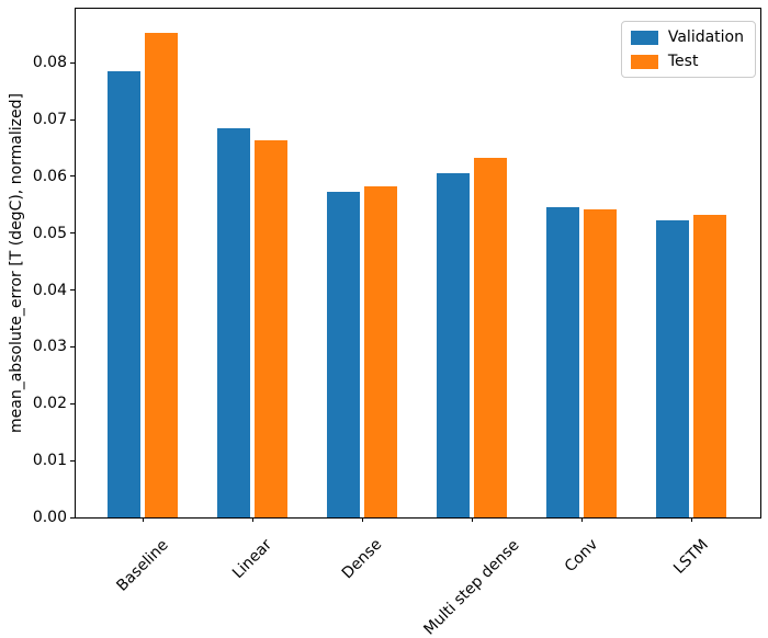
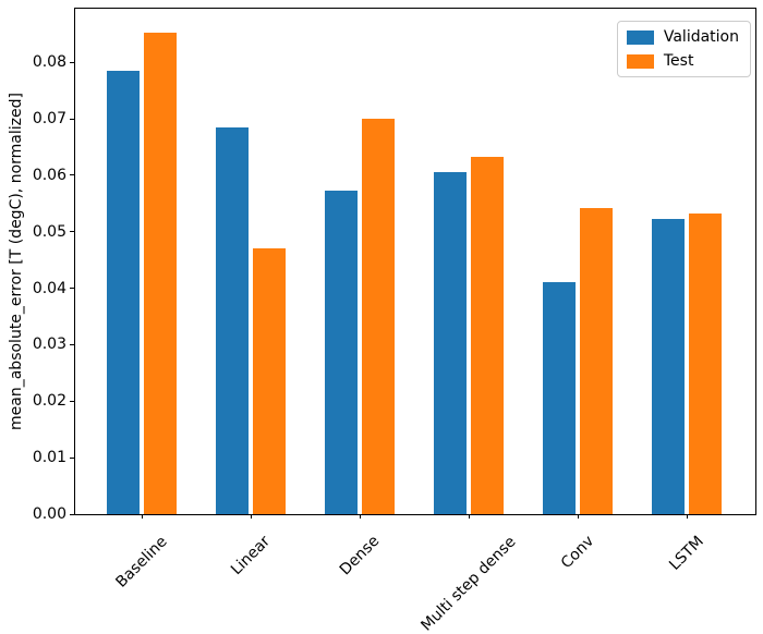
Test/Linear: 0.066 -> 0.047
Test/Dense: 0.058 -> 0.070
Validation/Conv: 0.054 -> 0.041
